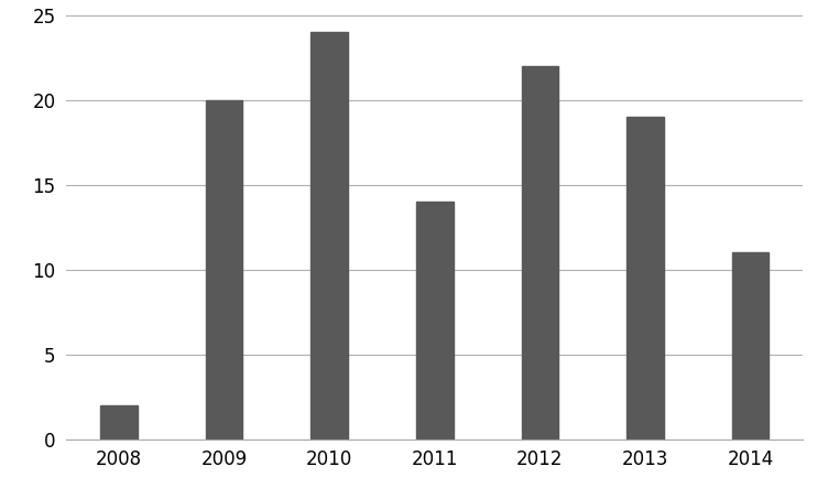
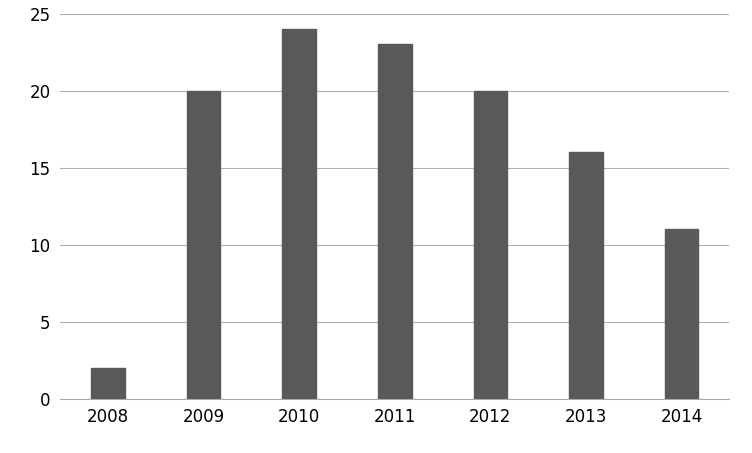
2011: 14 -> 23
2012: 22 -> 20
2013: 19 -> 16
